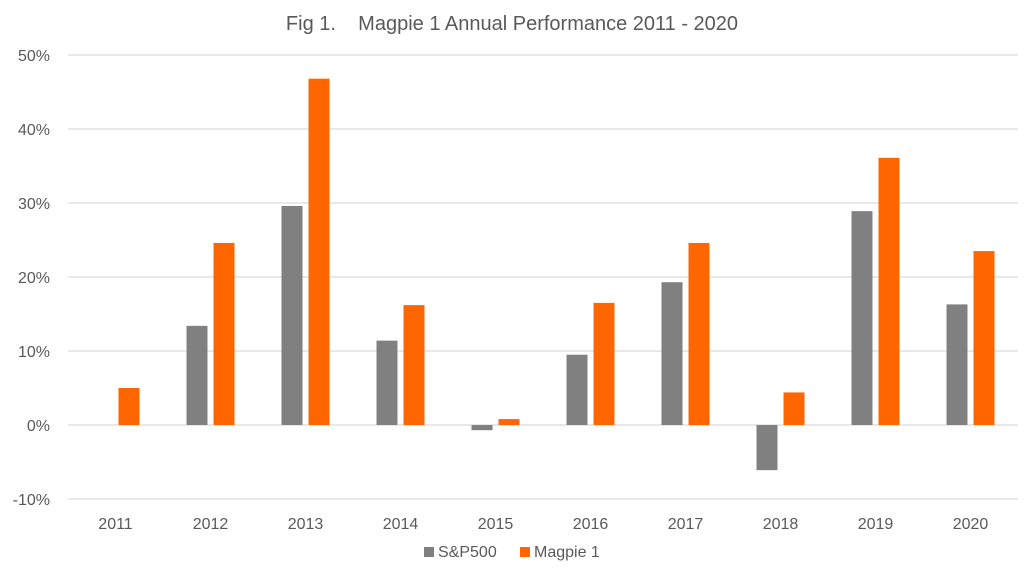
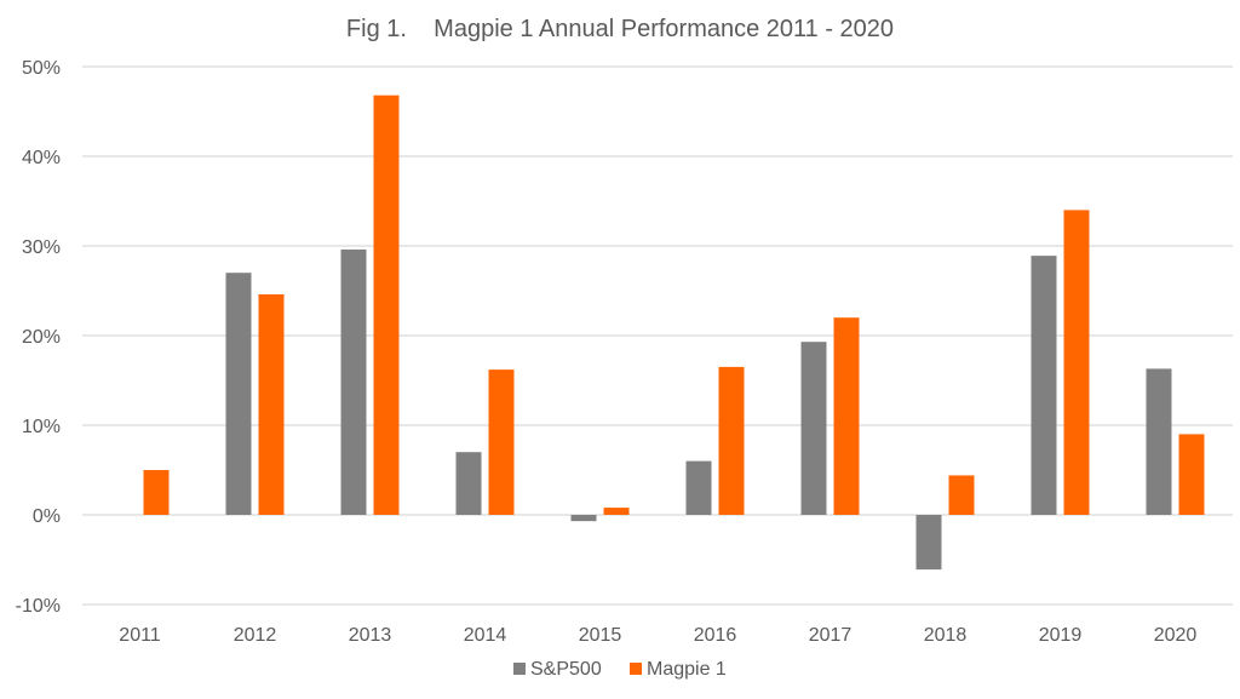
S&P500/2012: 13% -> 27%
S&P500/2014: 11% -> 7%
S&P500/2016: 10% -> 6%
Magpie 1/2017: 25% -> 22%
Magpie 1/2019: 36% -> 34%
Magpie 1/2020: 24% -> 9%
